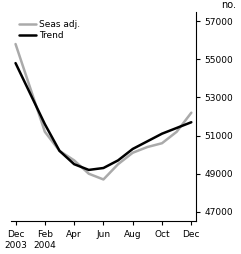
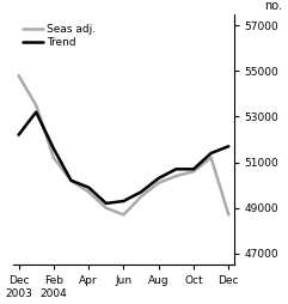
Trend/Dec 2003: 54800 -> 52200
Seas adj./Dec 2003: 55800 -> 54800
Trend/Apr: 49500 -> 49900
Trend/Oct: 51100 -> 50700
Seas adj./Dec: 52200 -> 48700
